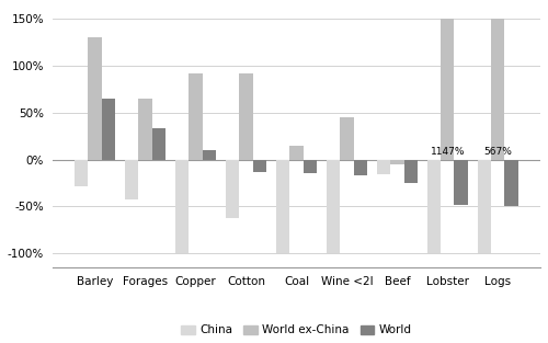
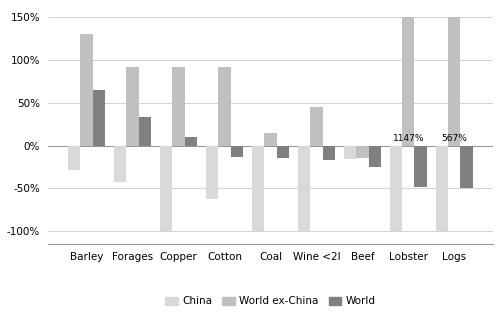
World ex-China/Forages: 65% -> 92%
World ex-China/Beef: -5% -> -14%
